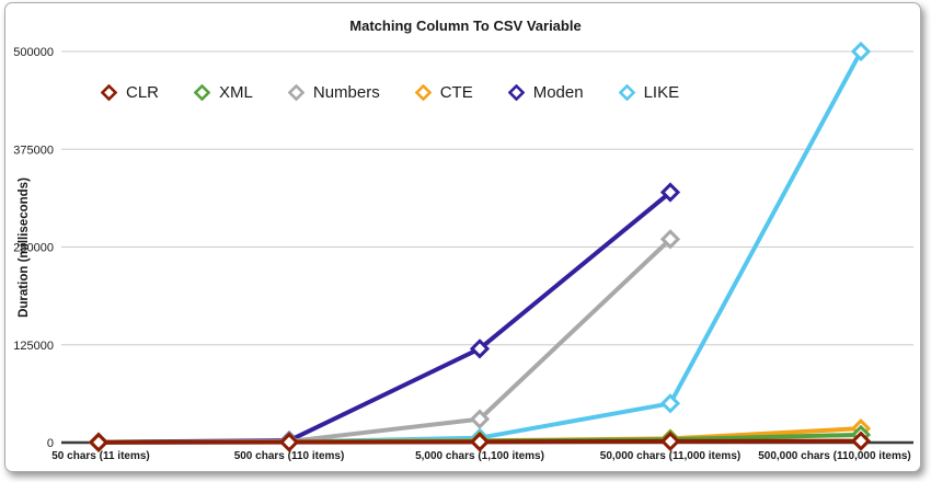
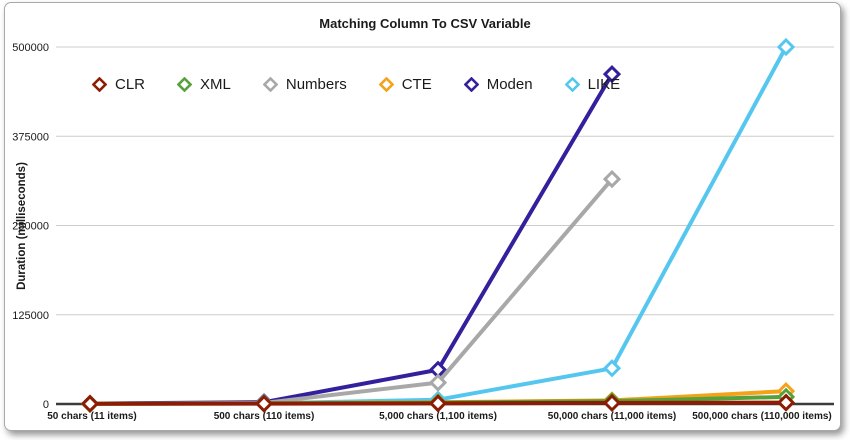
Moden/5,000 chars (1,100 items): 120000 -> 50000
Numbers/50,000 chars (11,000 items): 260000 -> 320000
Moden/50,000 chars (11,000 items): 320000 -> 460000
